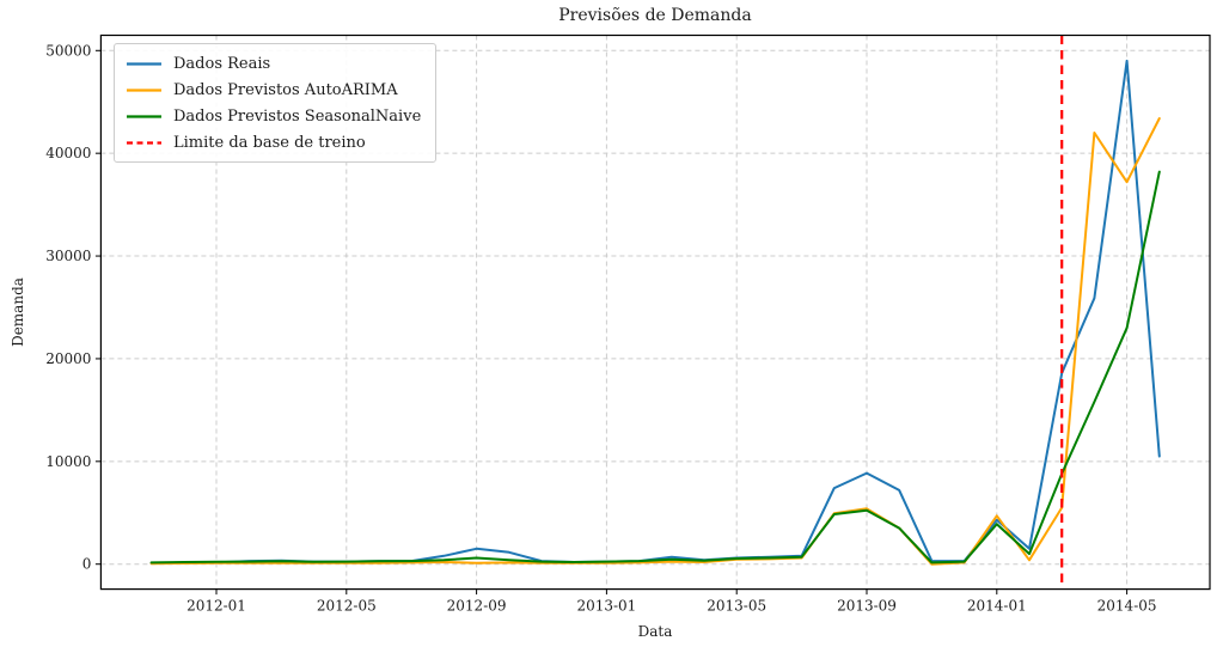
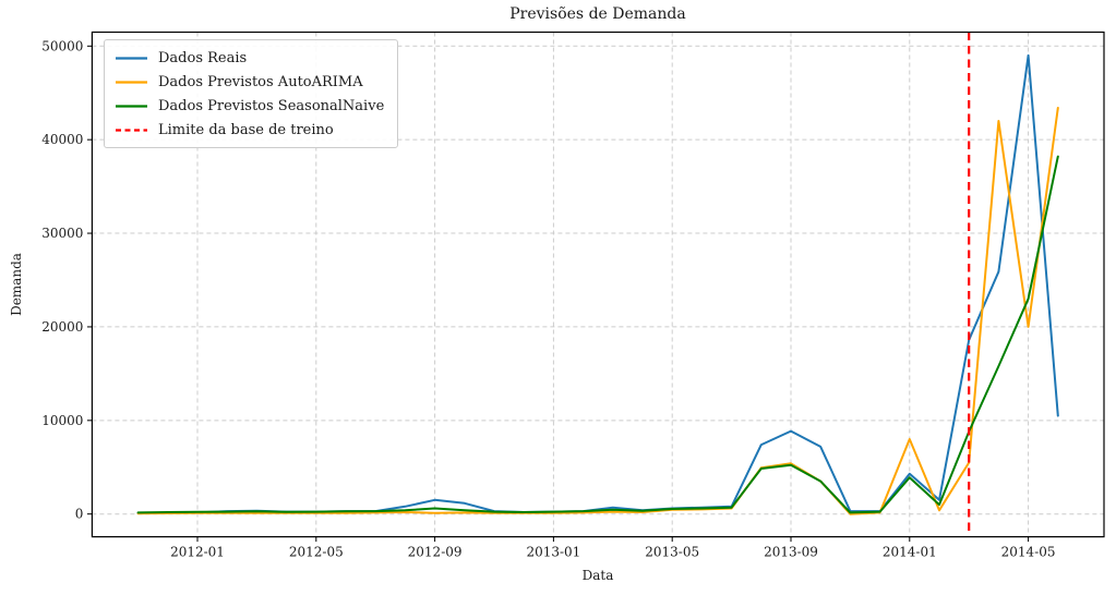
Dados Previstos AutoARIMA/2014-01: 5000 -> 8000
Dados Previstos AutoARIMA/2014-05: 37000 -> 20000
